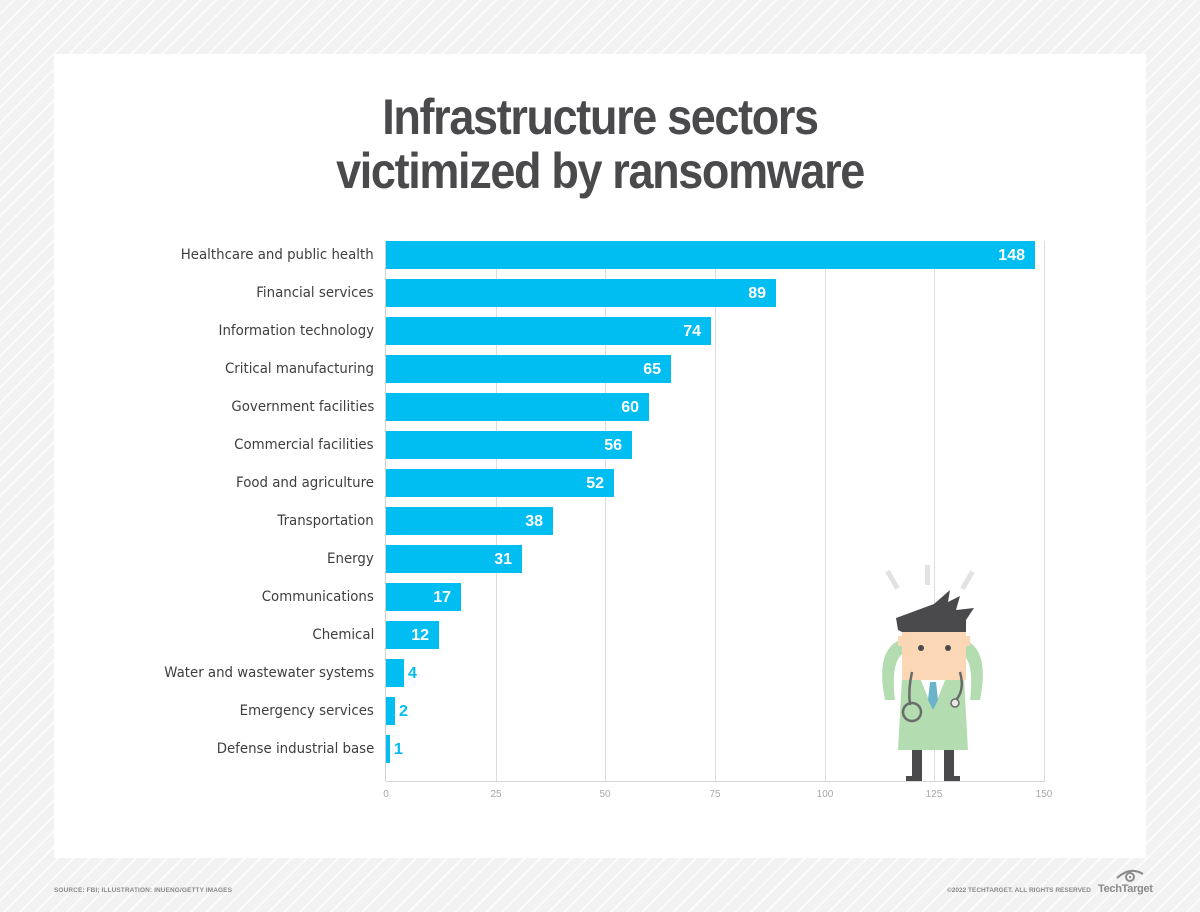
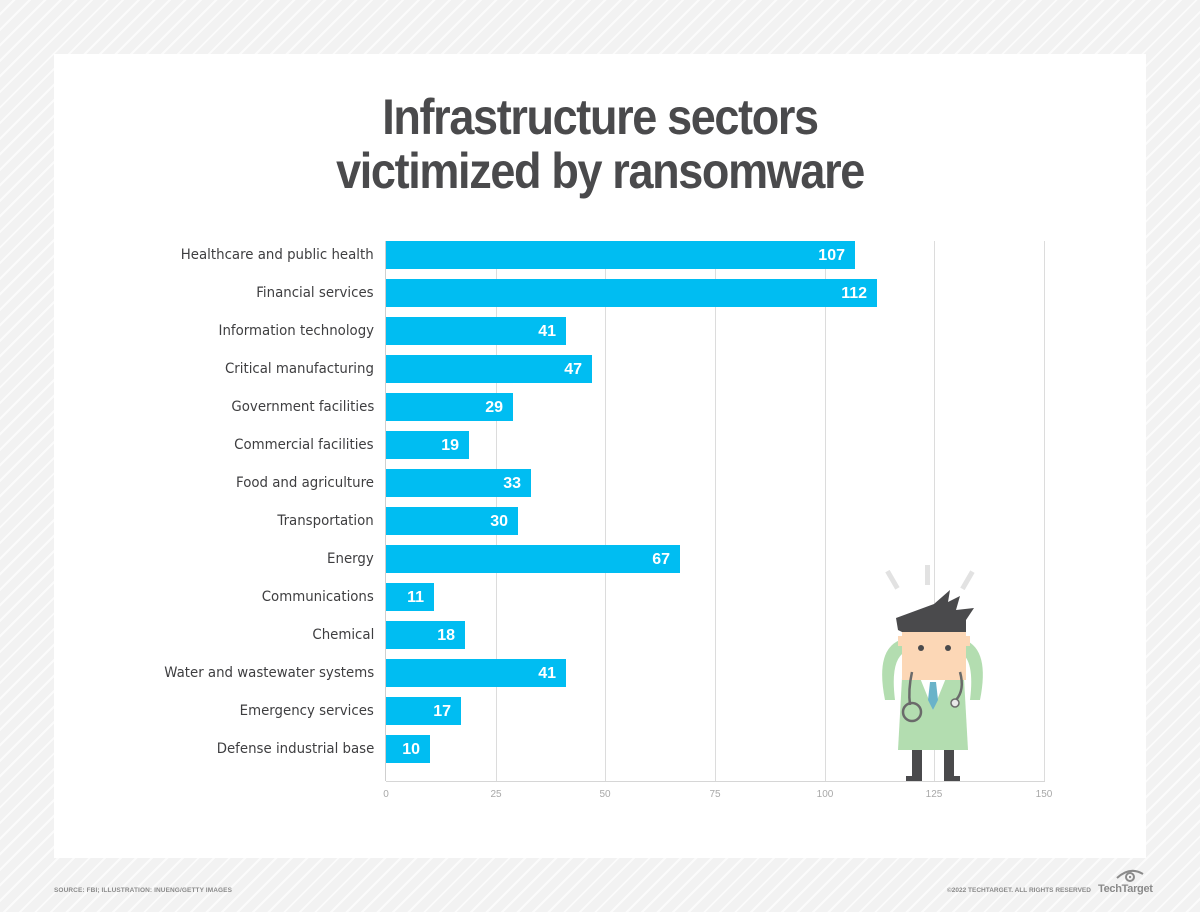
Healthcare and public health: 148 -> 107
Financial services: 89 -> 112
Information technology: 74 -> 41
Critical manufacturing: 65 -> 47
Government facilities: 60 -> 29
Commercial facilities: 56 -> 19
Food and agriculture: 52 -> 33
Transportation: 38 -> 30
Energy: 31 -> 67
Communications: 17 -> 11
Chemical: 12 -> 18
Water and wastewater systems: 4 -> 41
Emergency services: 2 -> 17
Defense industrial base: 1 -> 10
